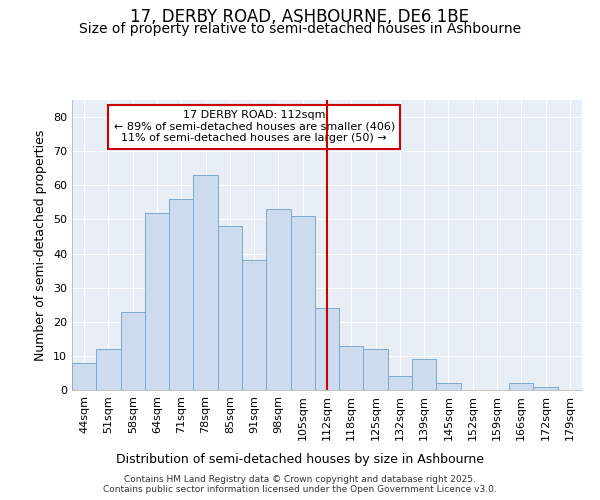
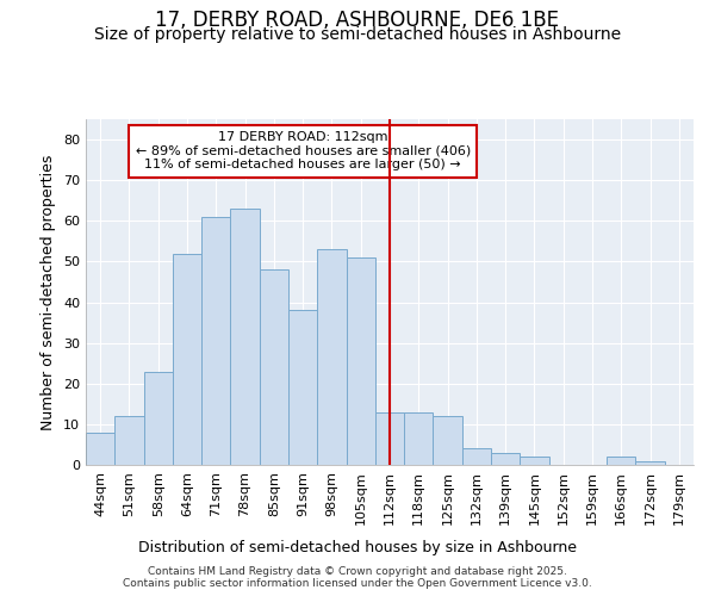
71sqm: 56 -> 61
112sqm: 24 -> 13
139sqm: 9 -> 3
